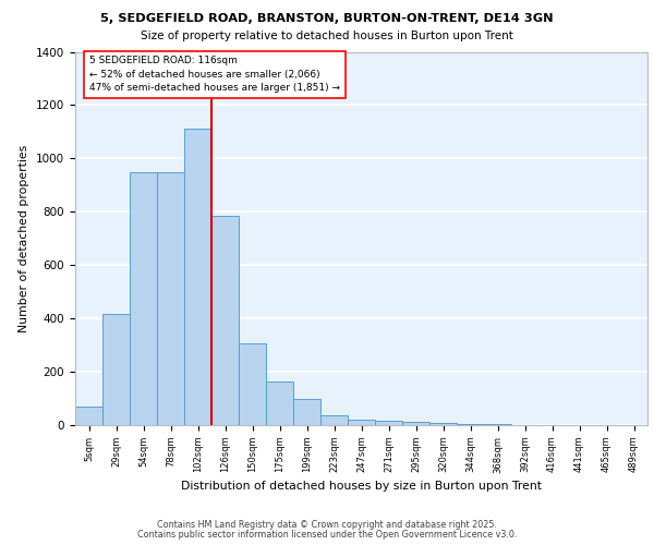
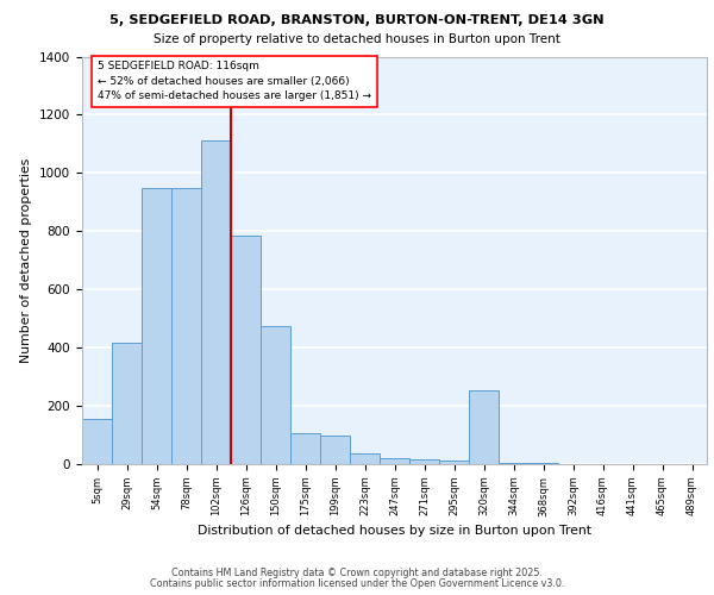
5sqm: 70 -> 155
150sqm: 305 -> 475
175sqm: 163 -> 105
320sqm: 7 -> 255
